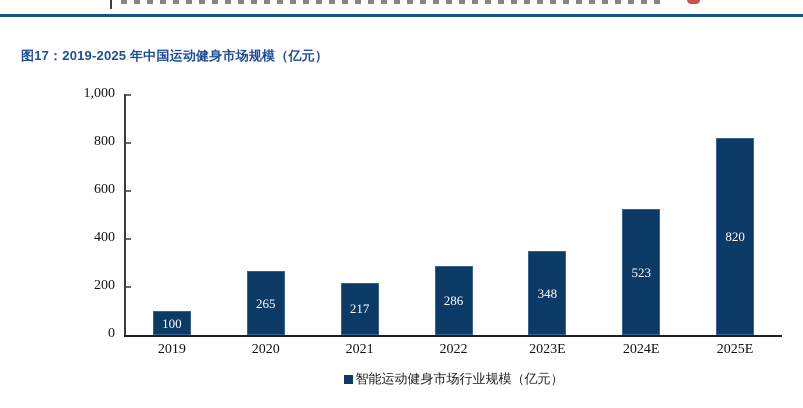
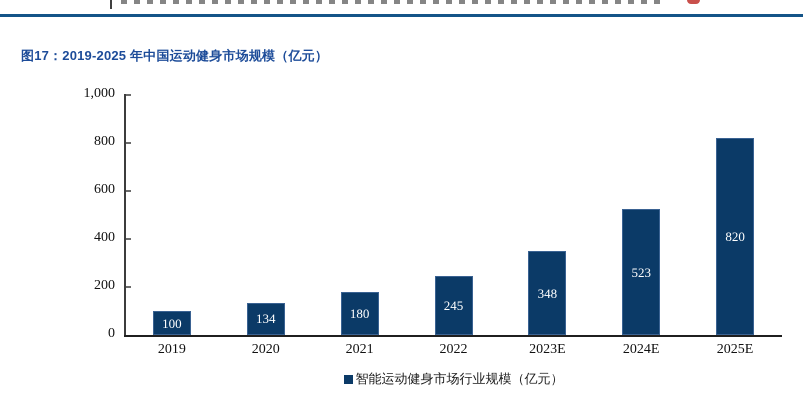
2020: 265 -> 134
2021: 217 -> 180
2022: 286 -> 245
